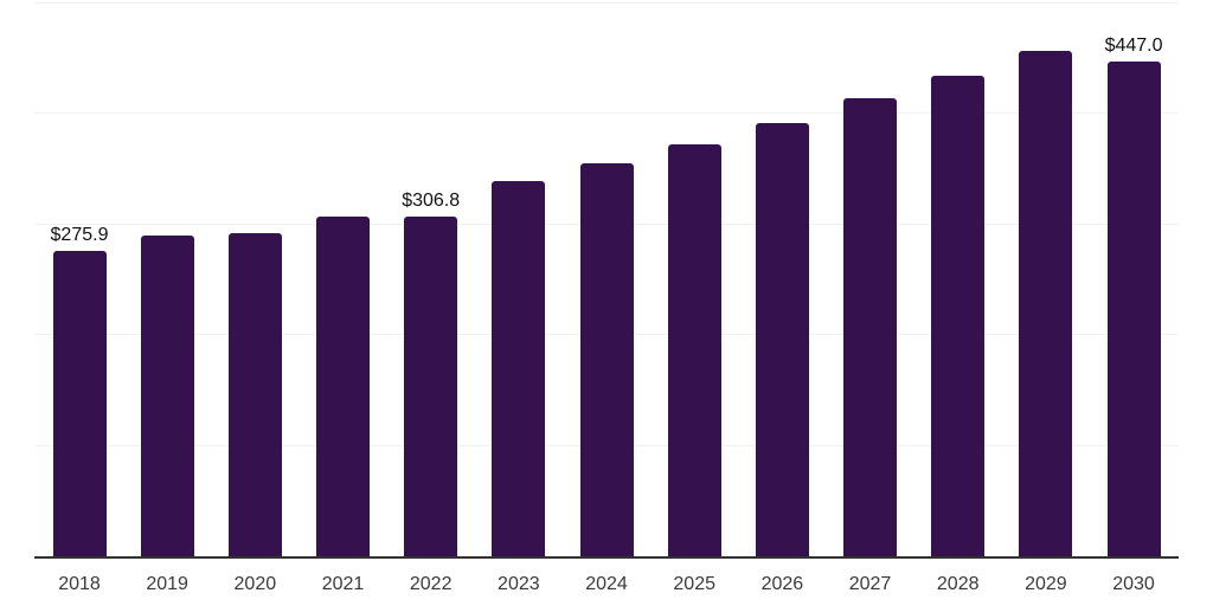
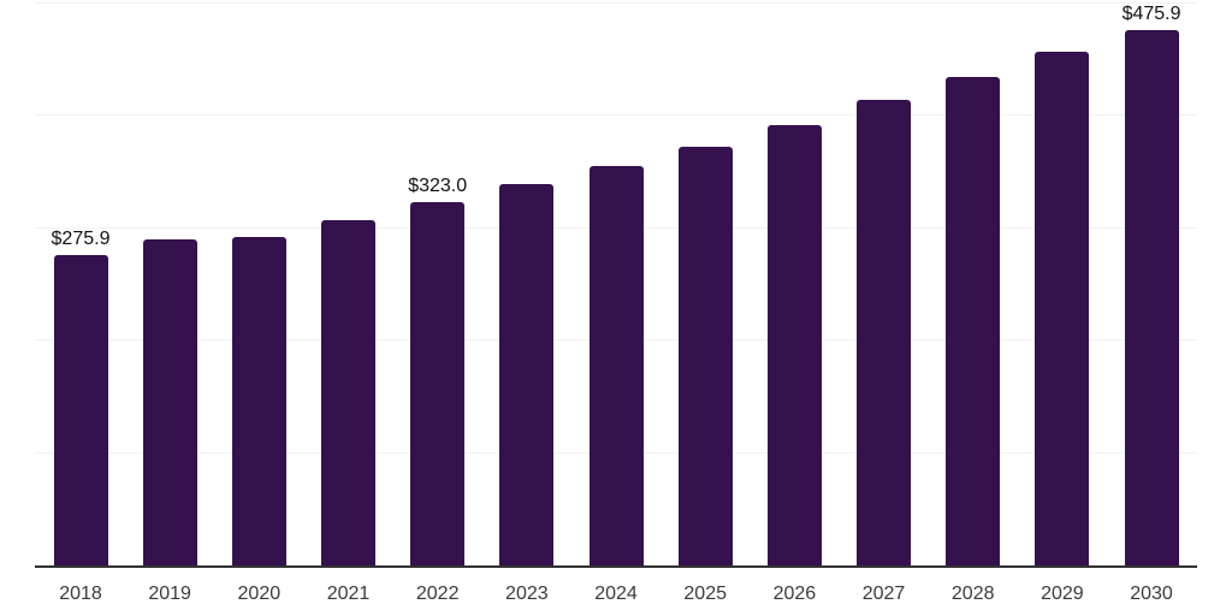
2022: $306.8 -> $323.0
2030: $447.0 -> $475.9
